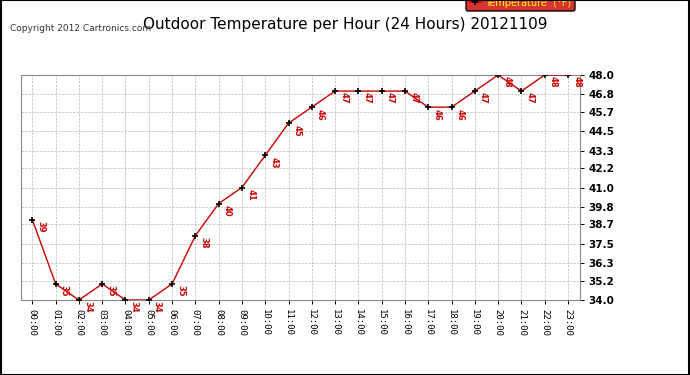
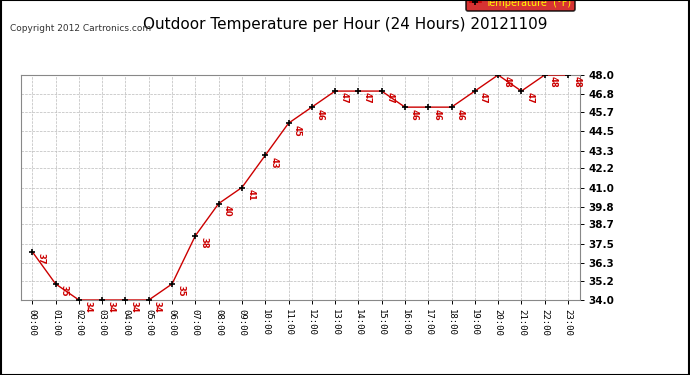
00:00: 39 -> 37
03:00: 35 -> 34
16:00: 47 -> 46
